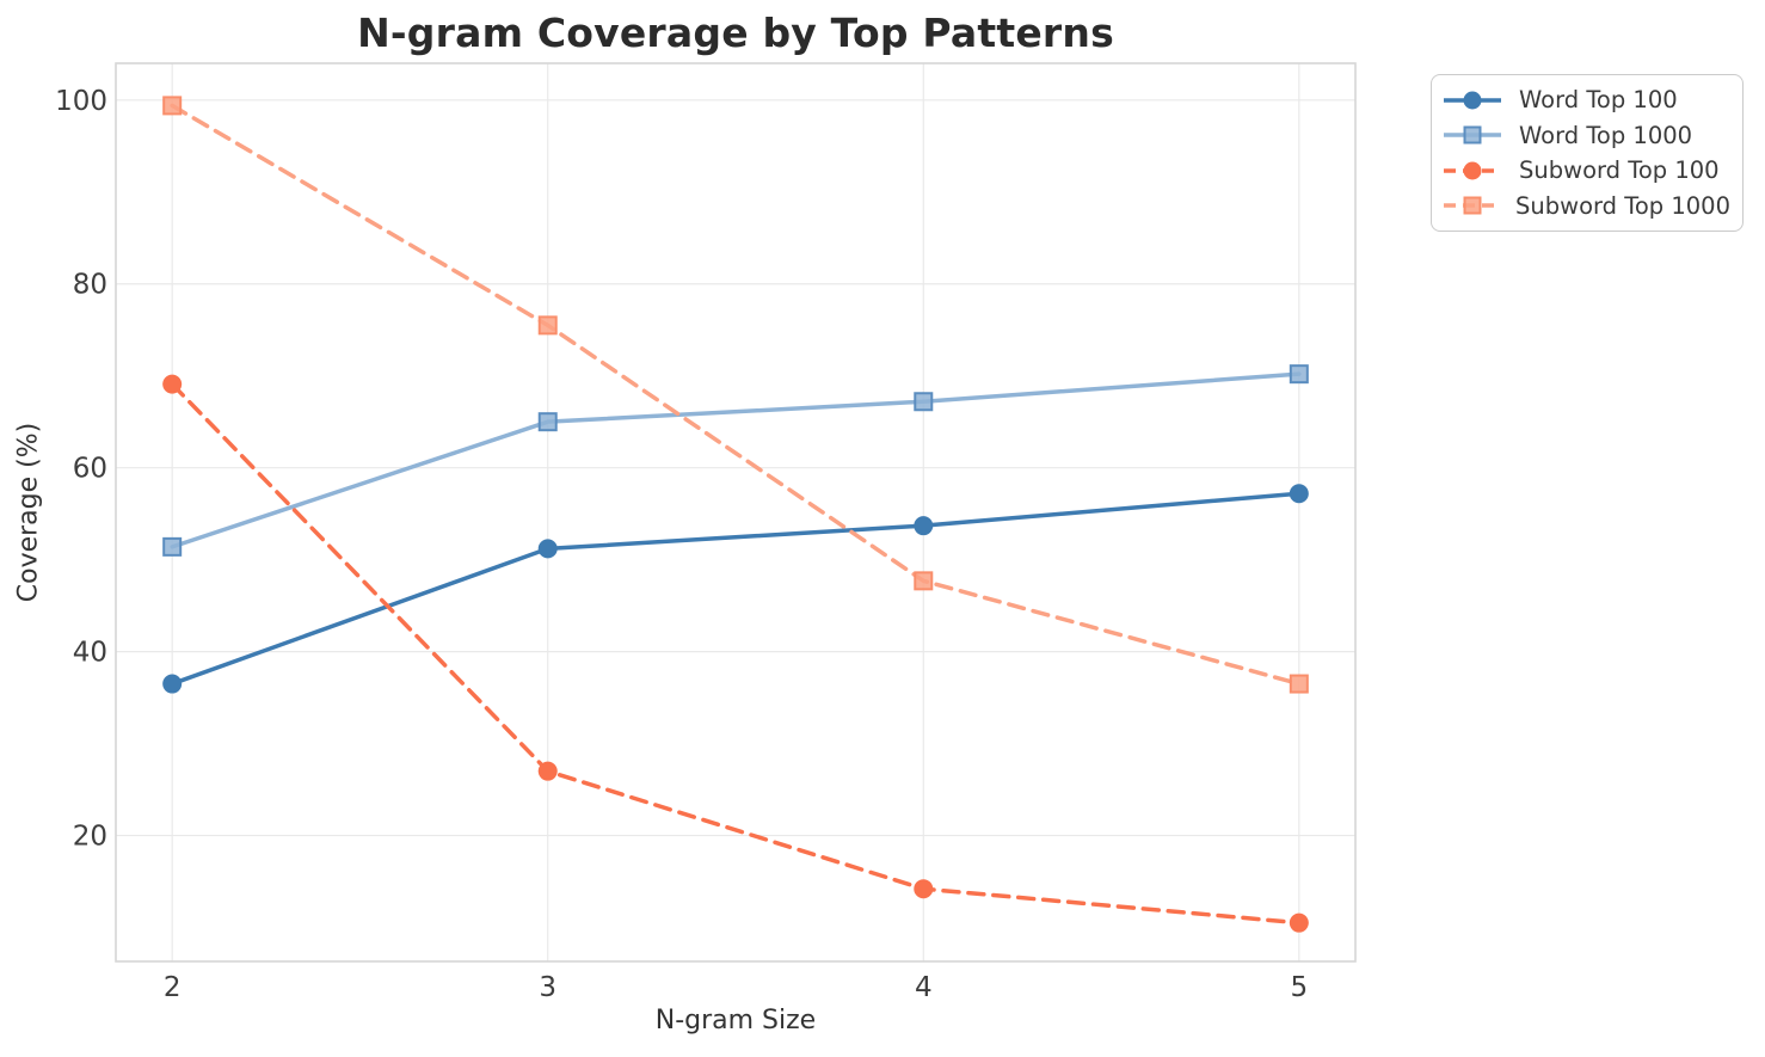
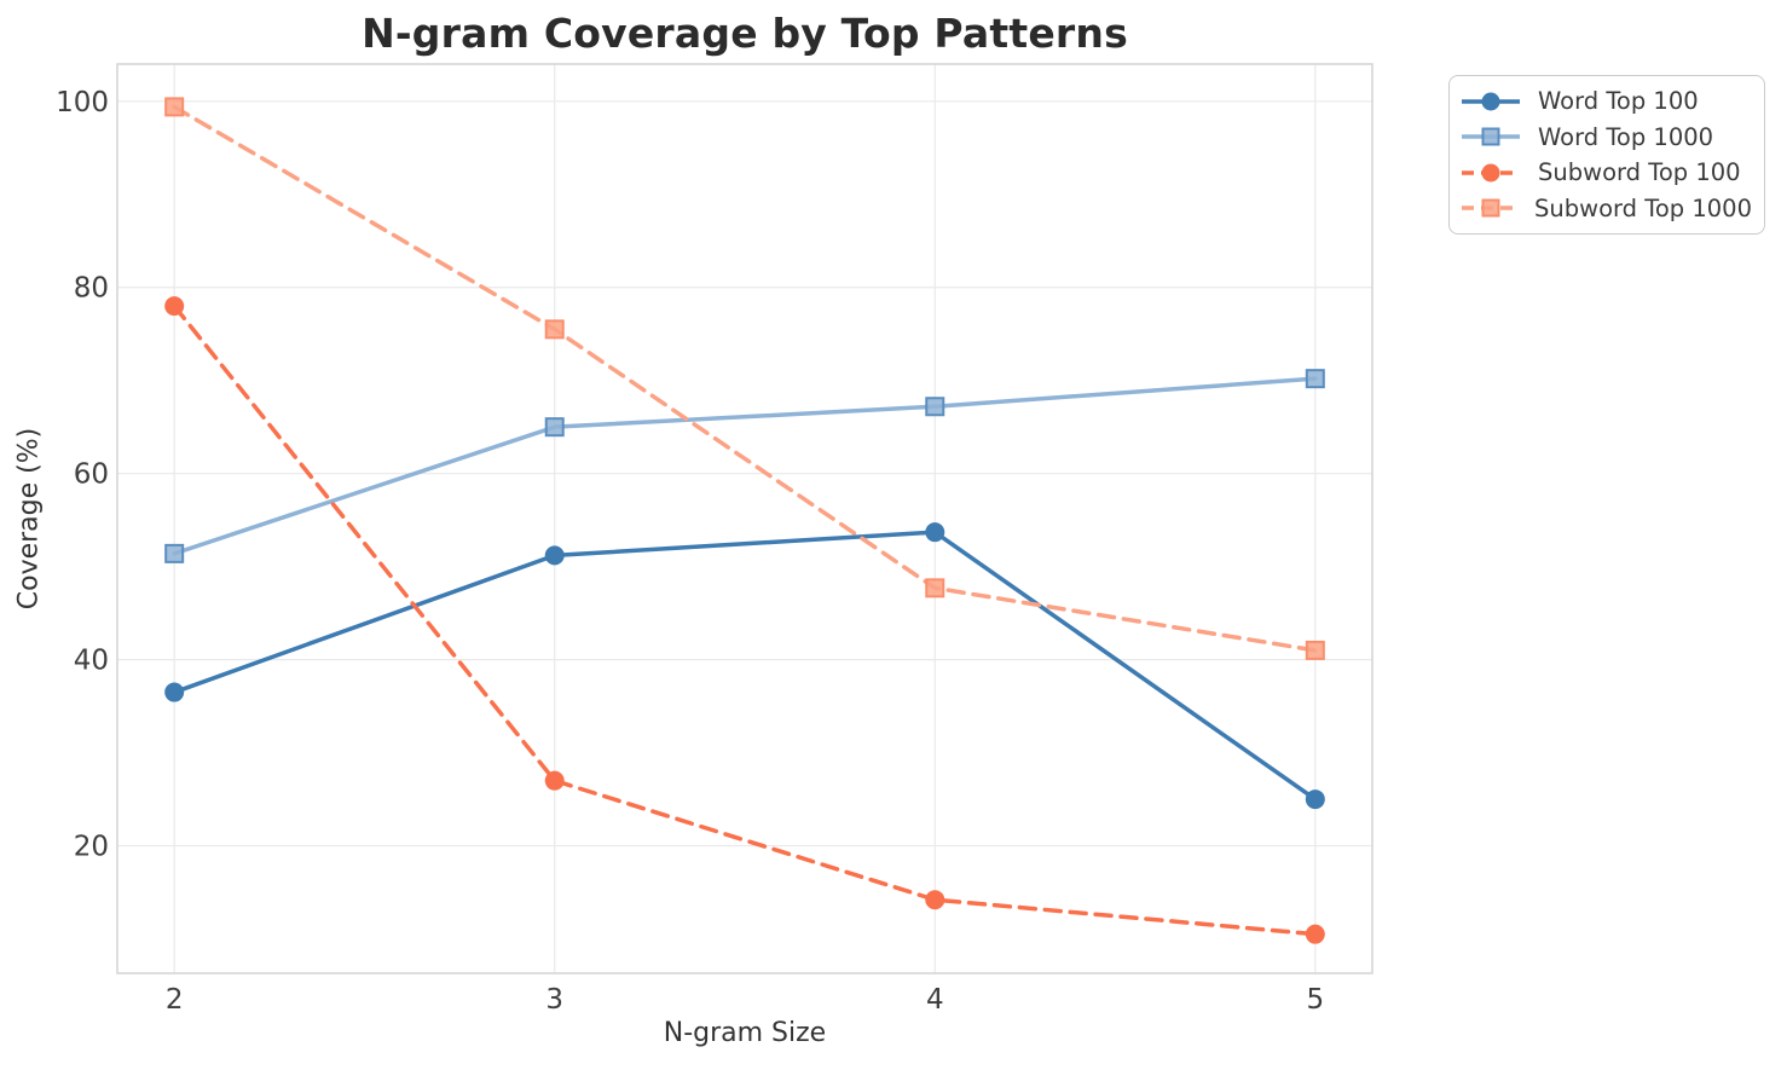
Subword Top 100/2: 69 -> 78
Word Top 100/5: 57 -> 25
Subword Top 1000/5: 36 -> 41
